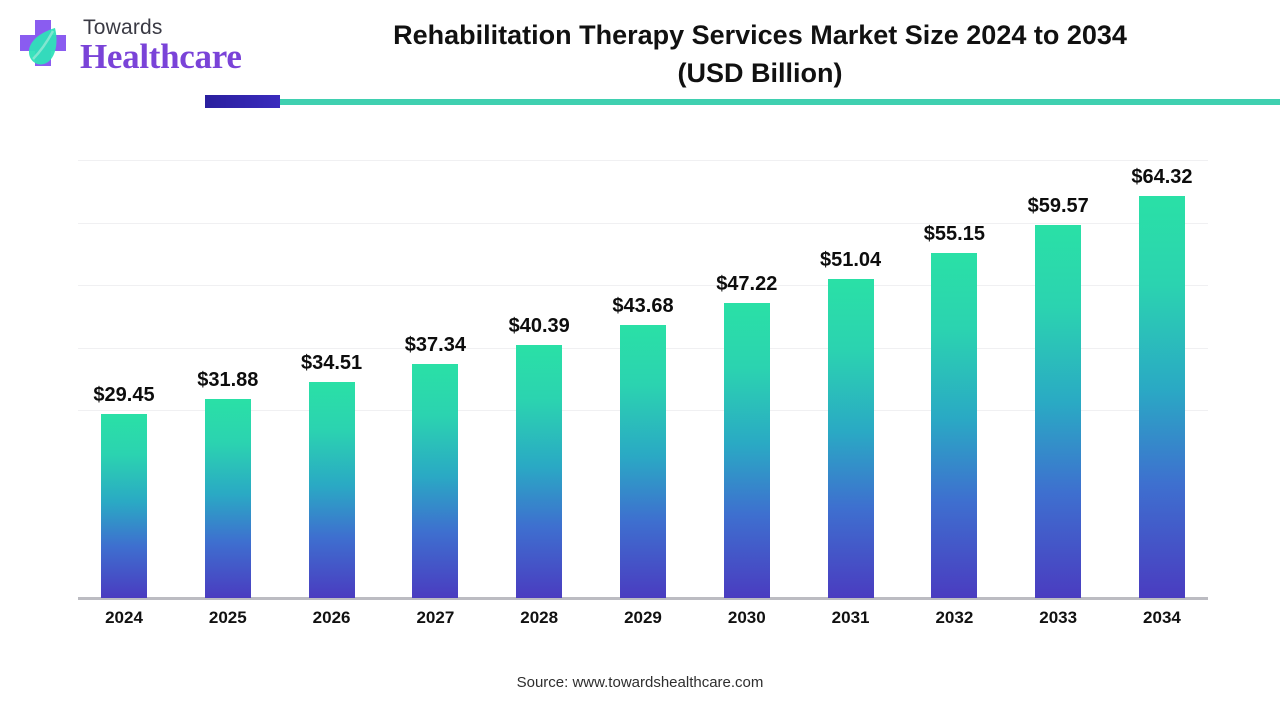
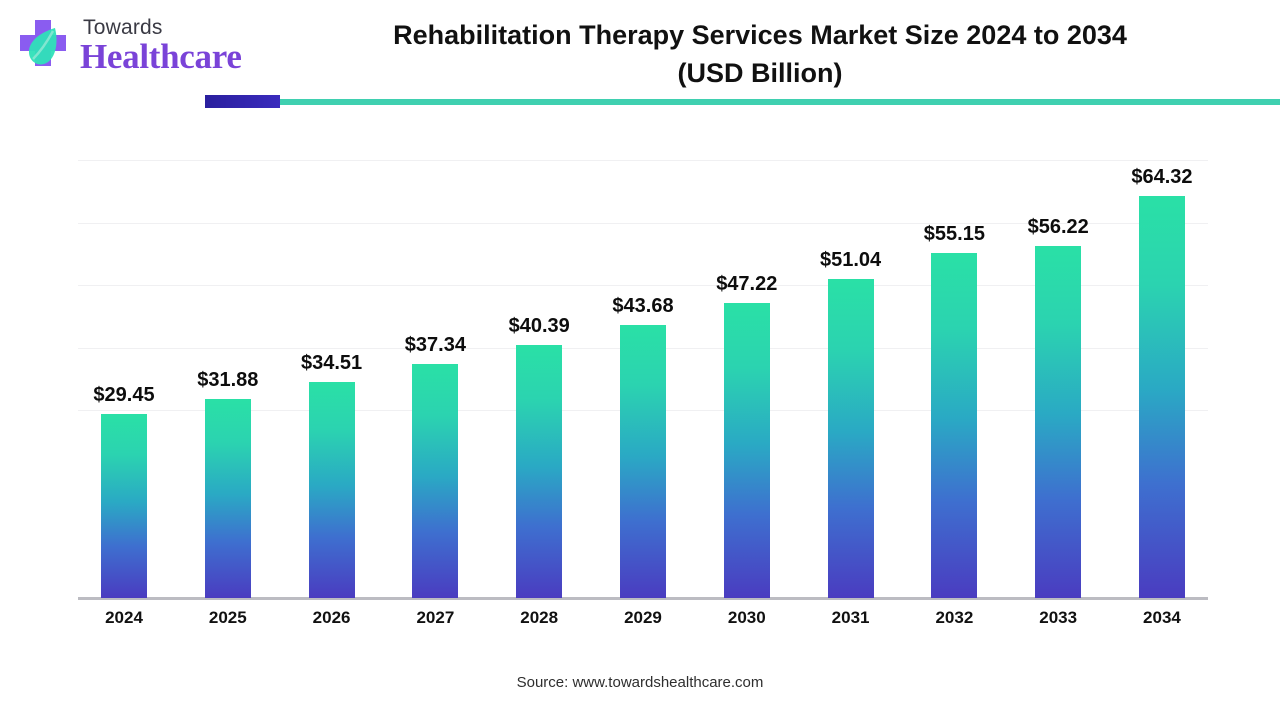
2033: $59.57 -> $56.22
